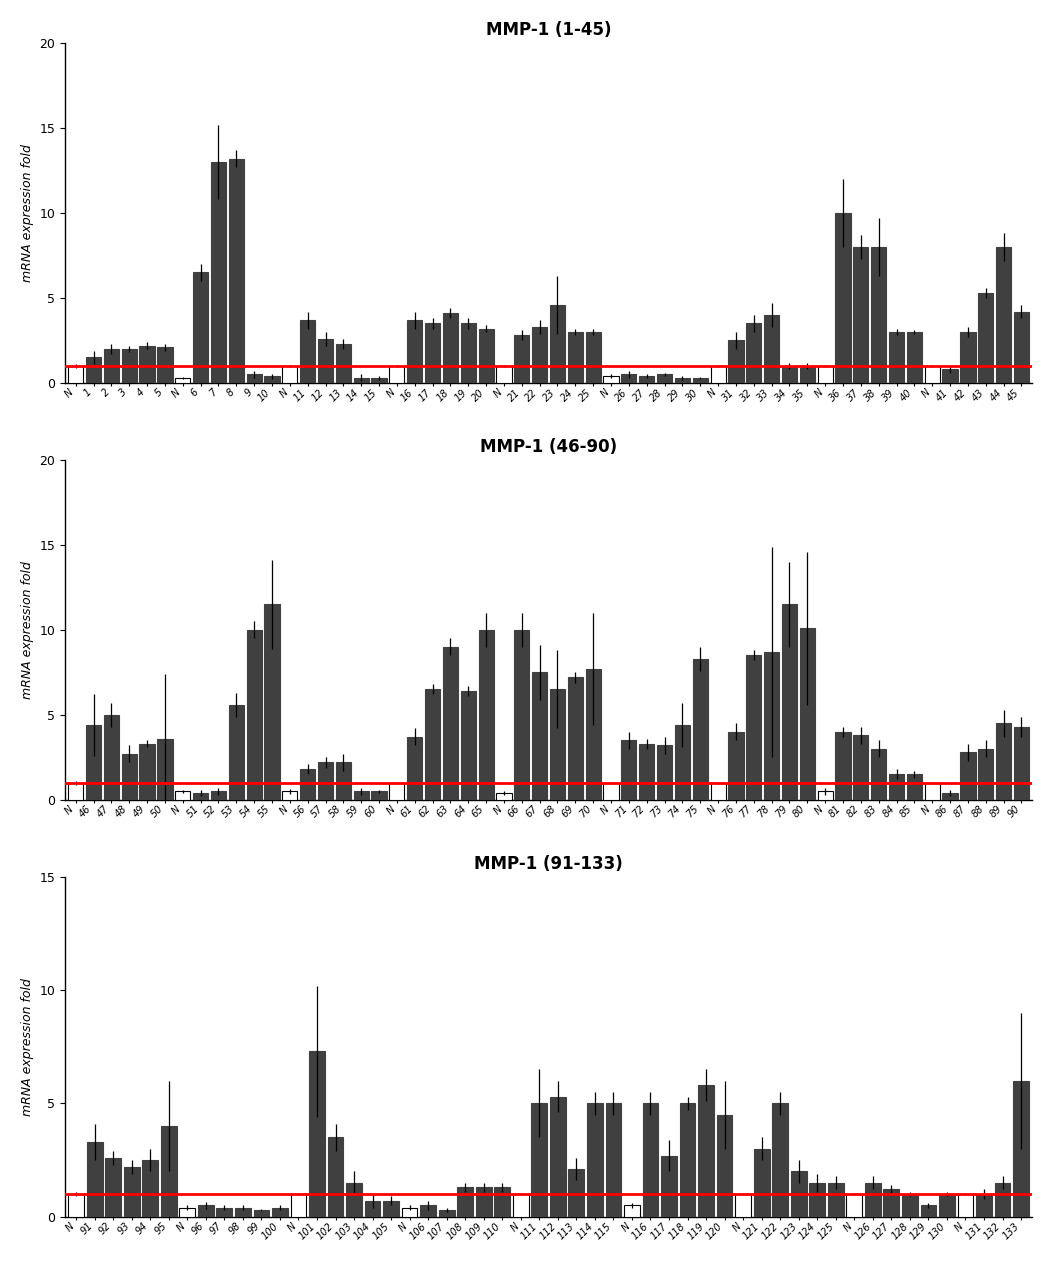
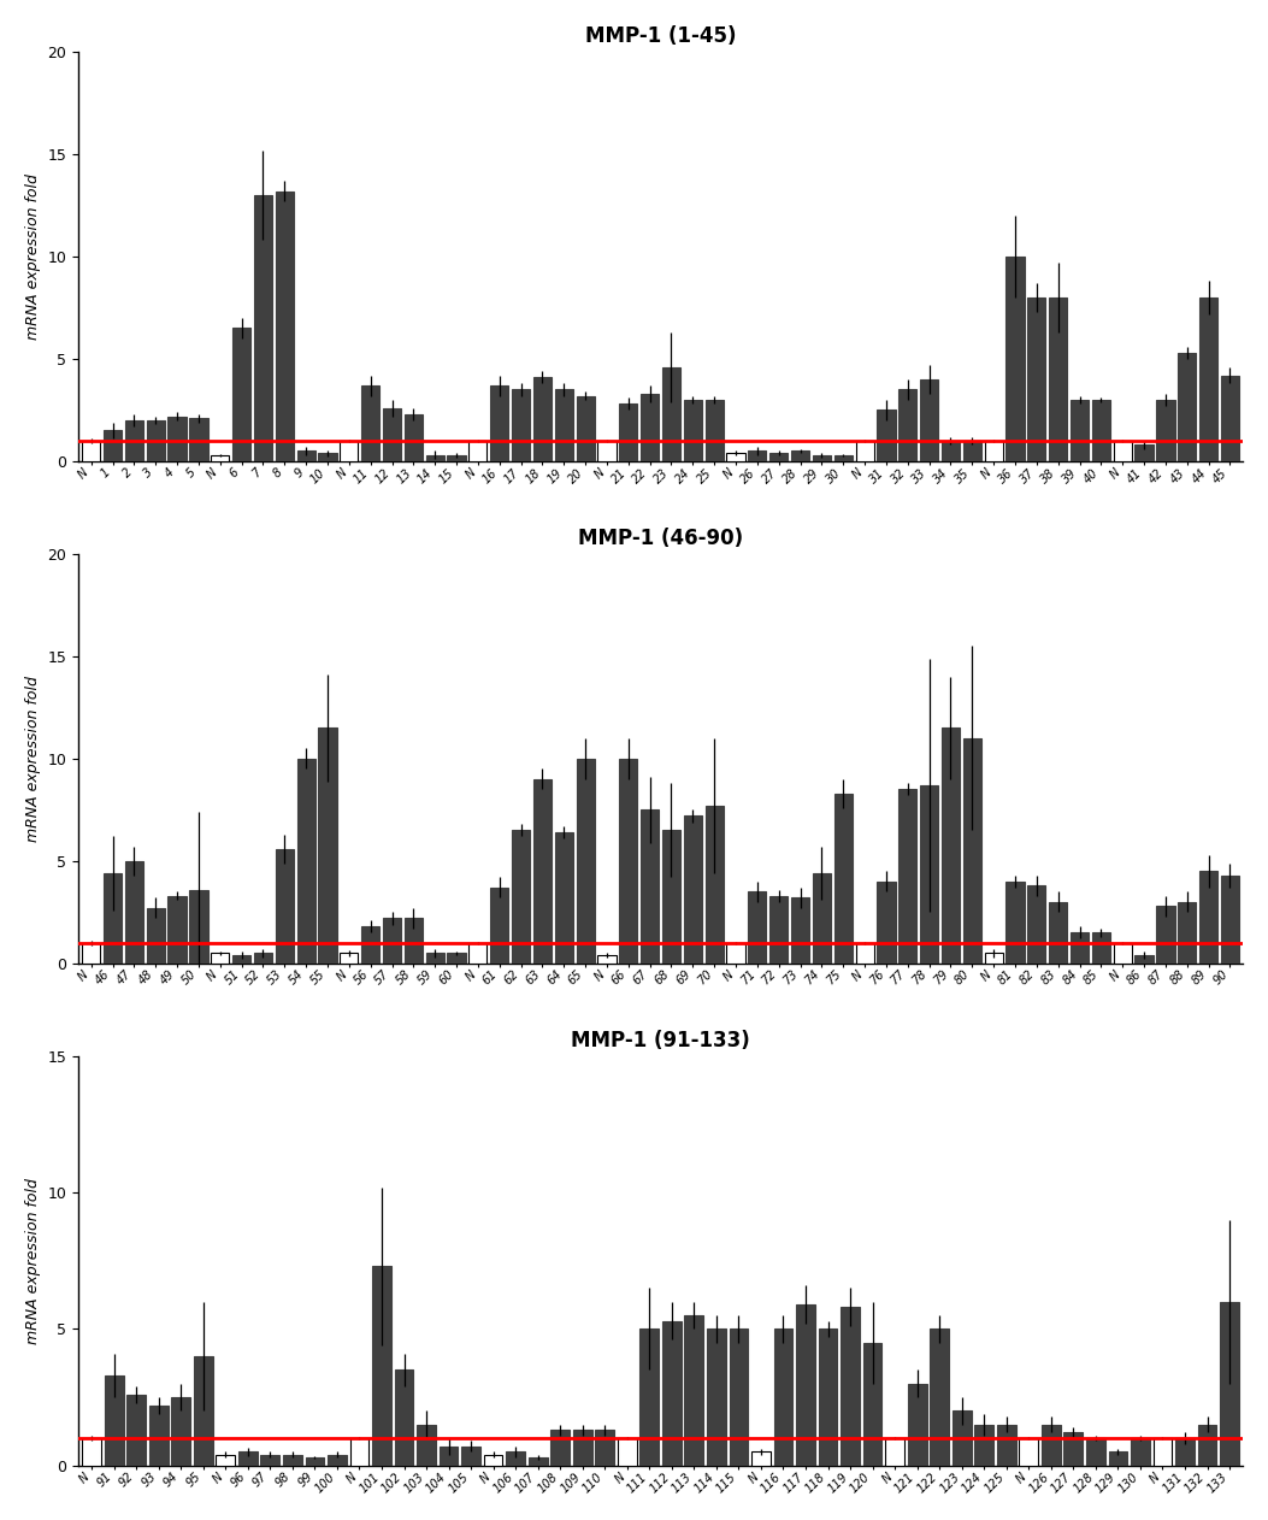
MMP-1 (46-90)/80: 10.1 -> 11.0
MMP-1 (91-133)/113: 2.1 -> 5.5
MMP-1 (91-133)/117: 2.7 -> 5.9
